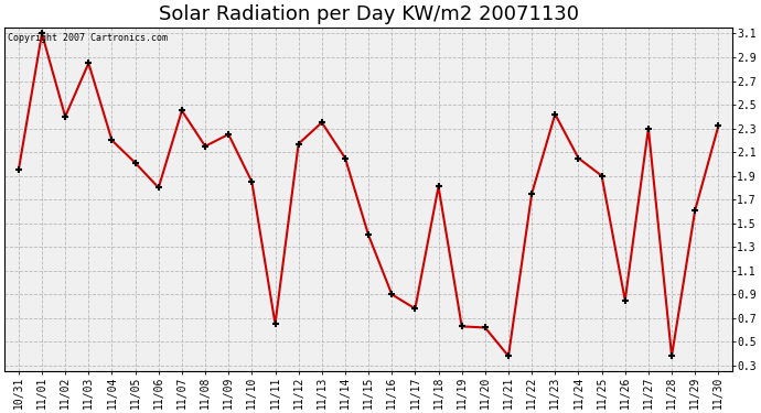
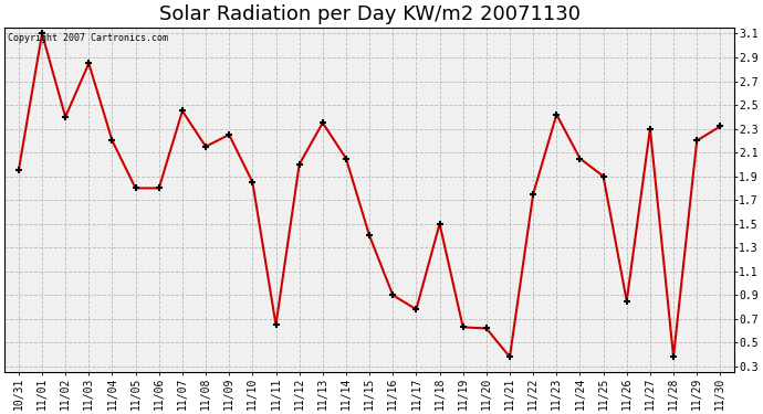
11/05: 2.01 -> 1.80
11/12: 2.17 -> 2.00
11/18: 1.81 -> 1.50
11/29: 1.61 -> 2.20
